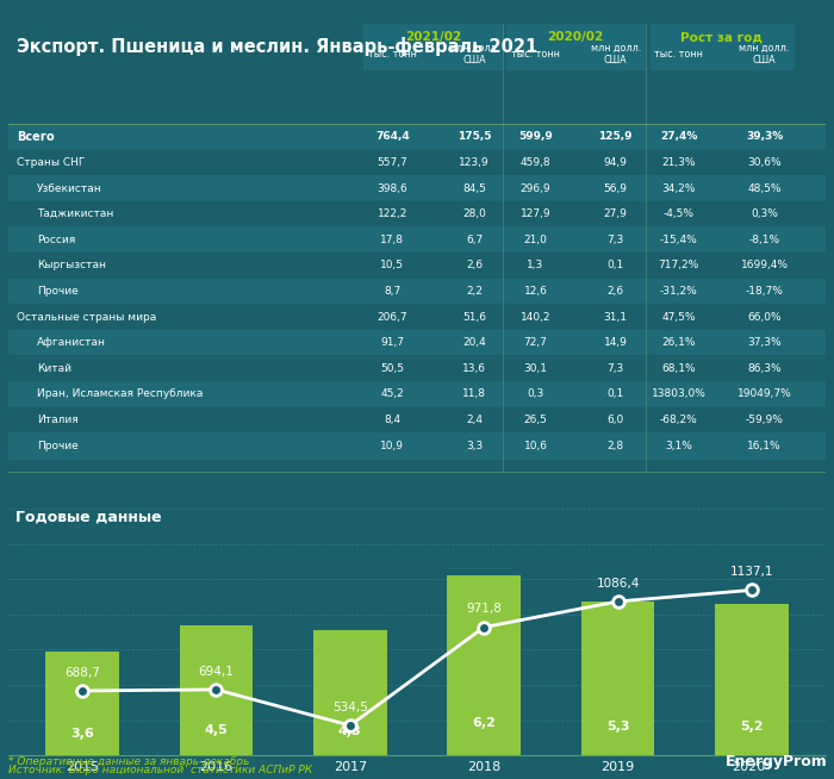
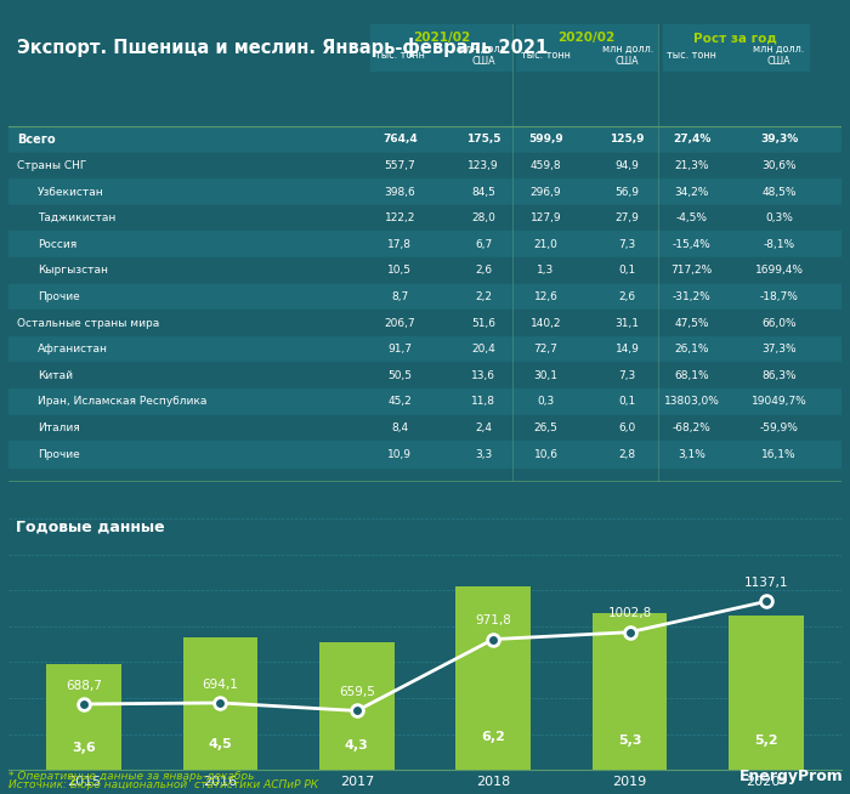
млн долл. США/2017: 534,5 -> 659,5
млн долл. США/2019: 1086,4 -> 1002,8
